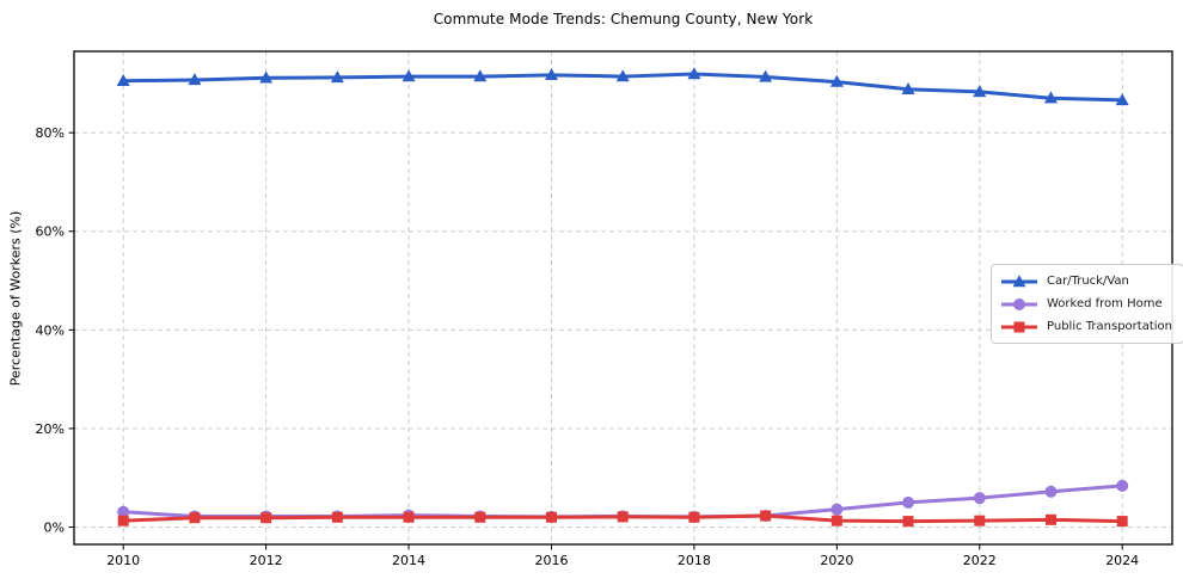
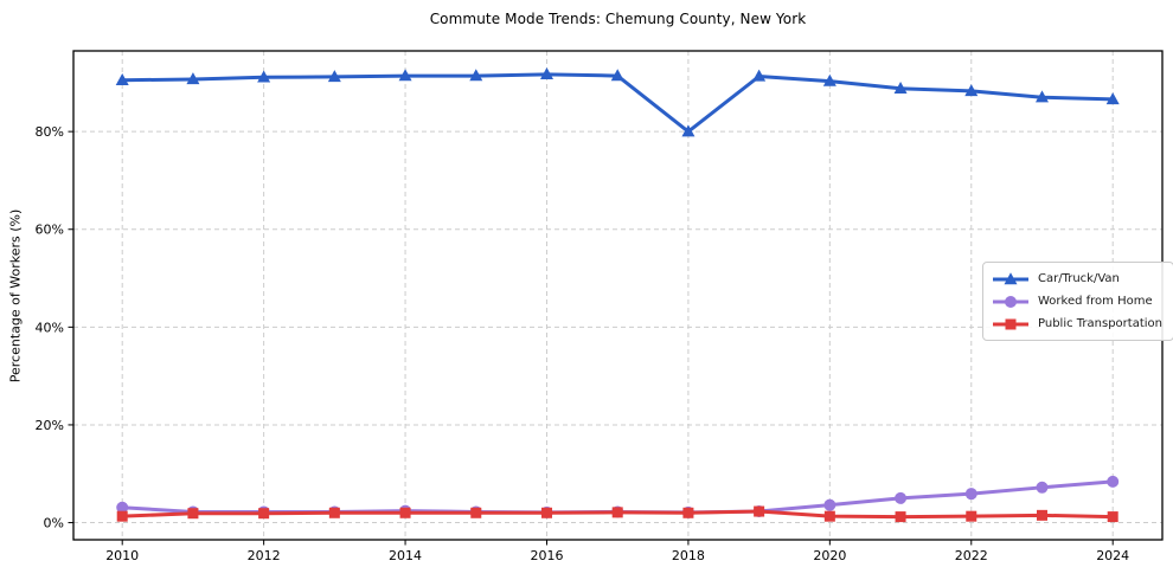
Car/Truck/Van/2018: 92% -> 80%
